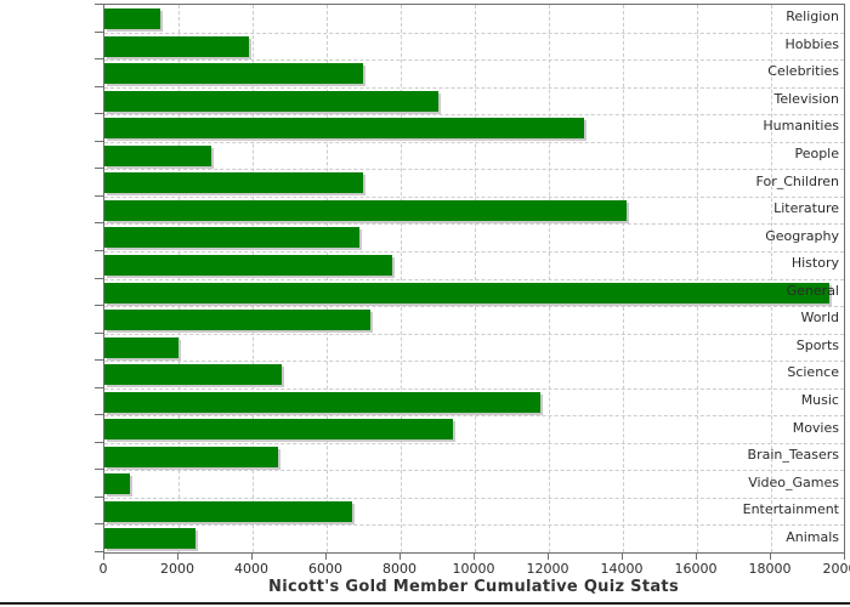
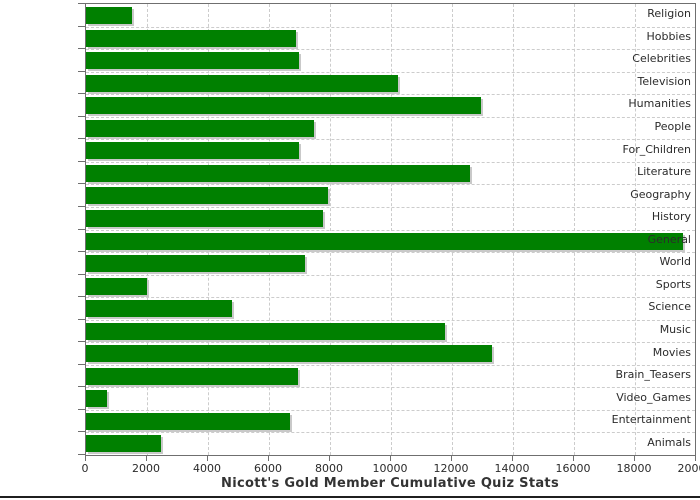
Hobbies: 3900 -> 6900
Television: 9000 -> 10200
People: 2900 -> 7500
Literature: 14100 -> 12600
Geography: 6900 -> 8000
Movies: 9400 -> 13300
Brain_Teasers: 4700 -> 6900
